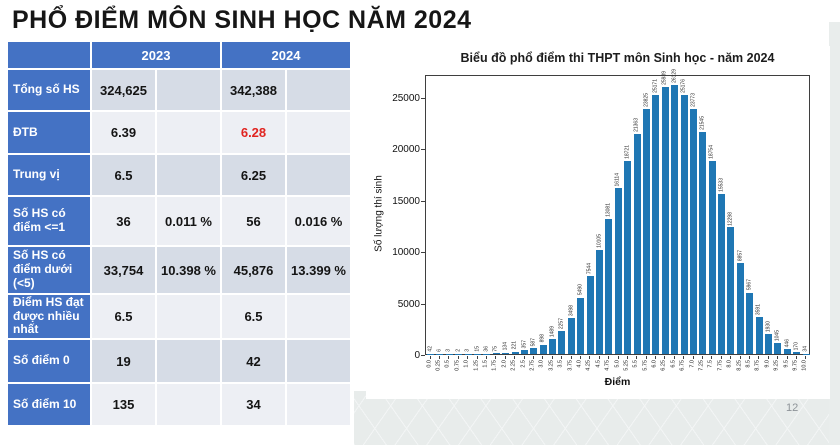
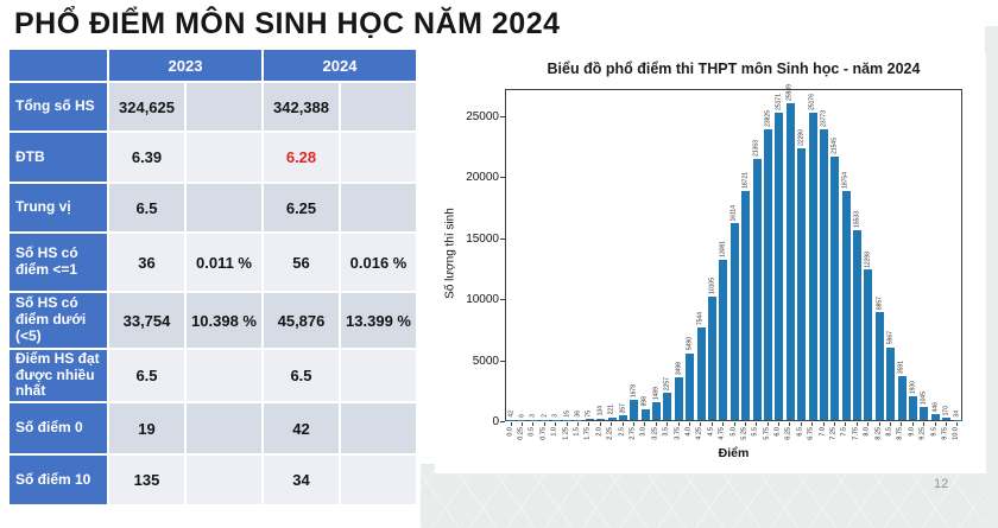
2.75: 587 -> 1678
6.5: 26129 -> 22290
